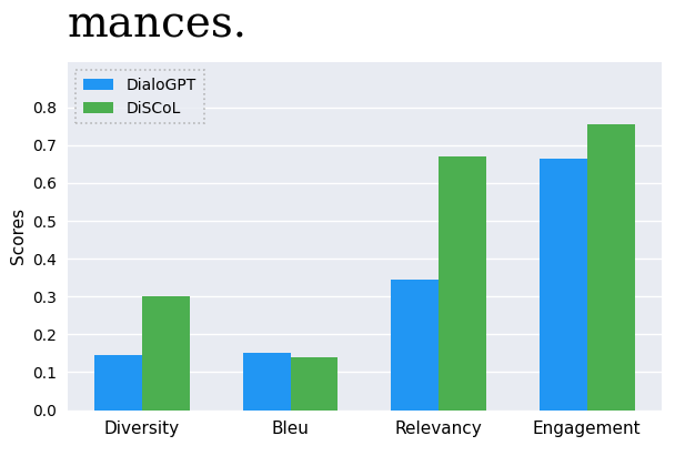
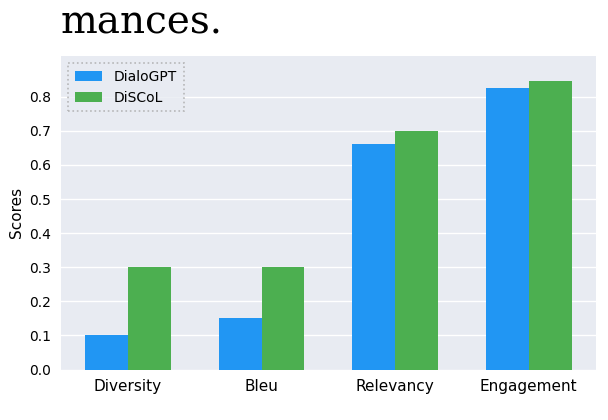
DialoGPT/Diversity: 0.145 -> 0.100
DiSCoL/Bleu: 0.140 -> 0.300
DialoGPT/Relevancy: 0.345 -> 0.660
DiSCoL/Relevancy: 0.670 -> 0.700
DialoGPT/Engagement: 0.665 -> 0.825
DiSCoL/Engagement: 0.755 -> 0.845
